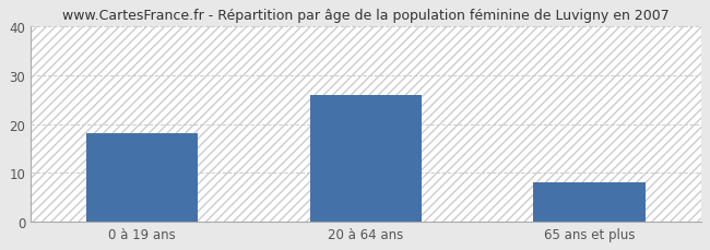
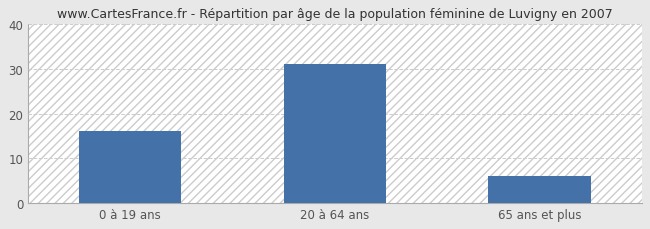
0 à 19 ans: 18 -> 16
20 à 64 ans: 26 -> 31
65 ans et plus: 8 -> 6
